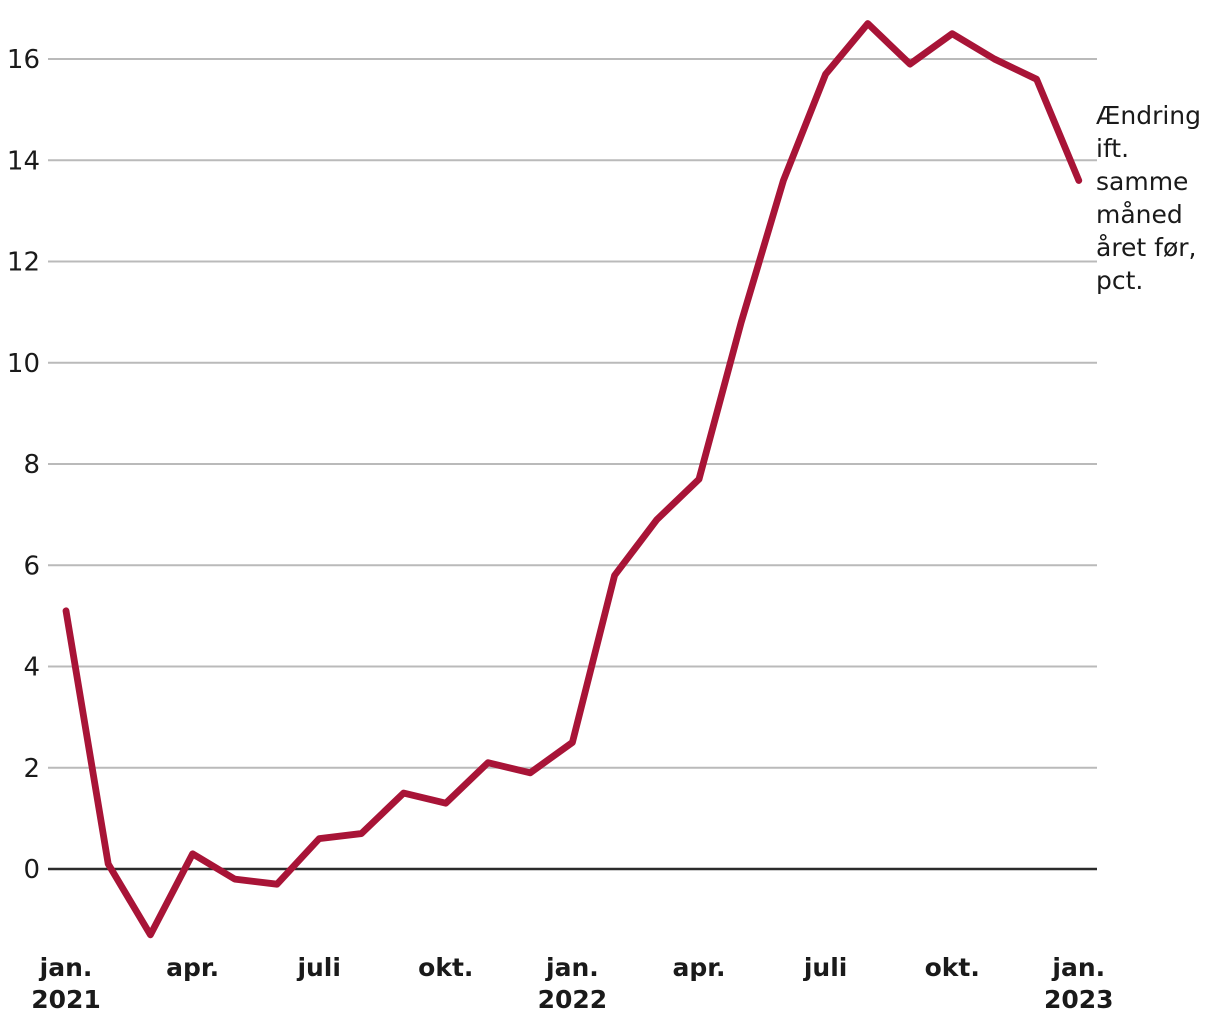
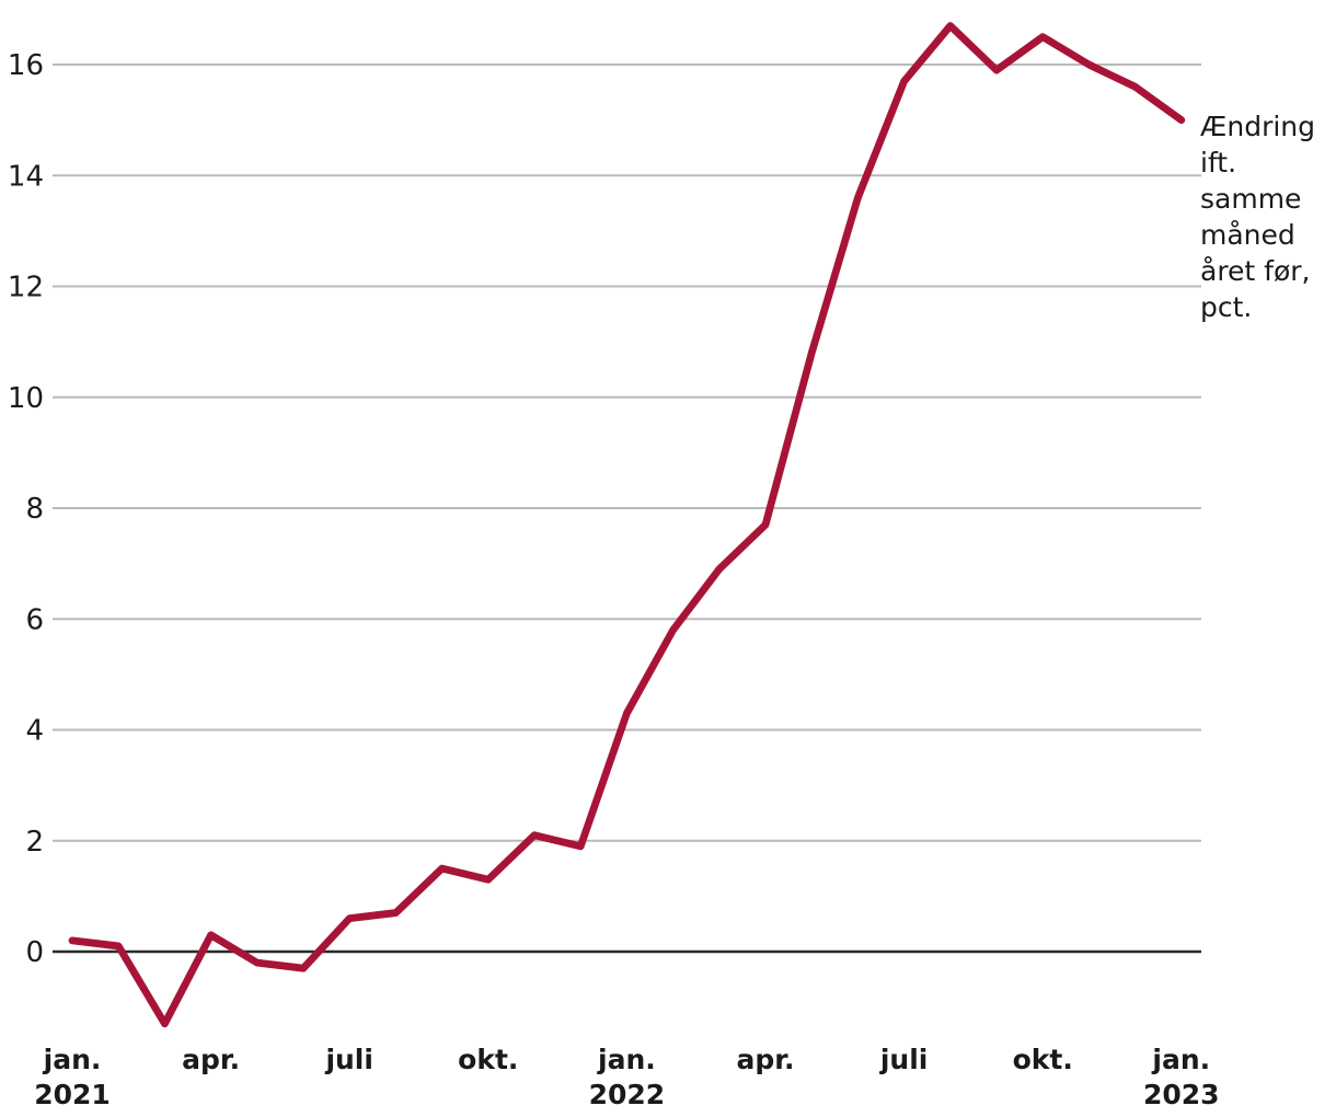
jan. 2021: 5.1 -> 0.2
jan. 2022: 2.5 -> 4.3
jan. 2023: 13.6 -> 15.0
